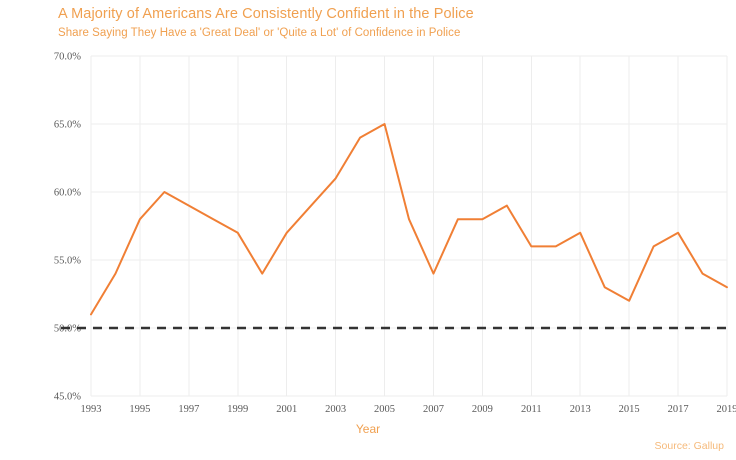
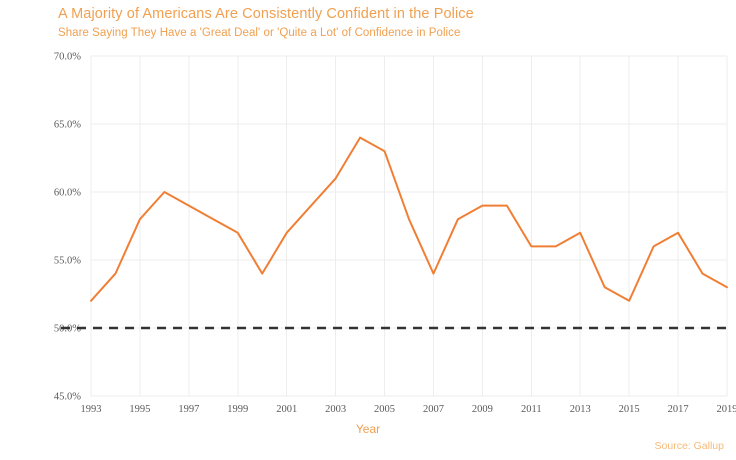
1993: 51% -> 52%
2005: 65% -> 63%
2009: 58% -> 59%
